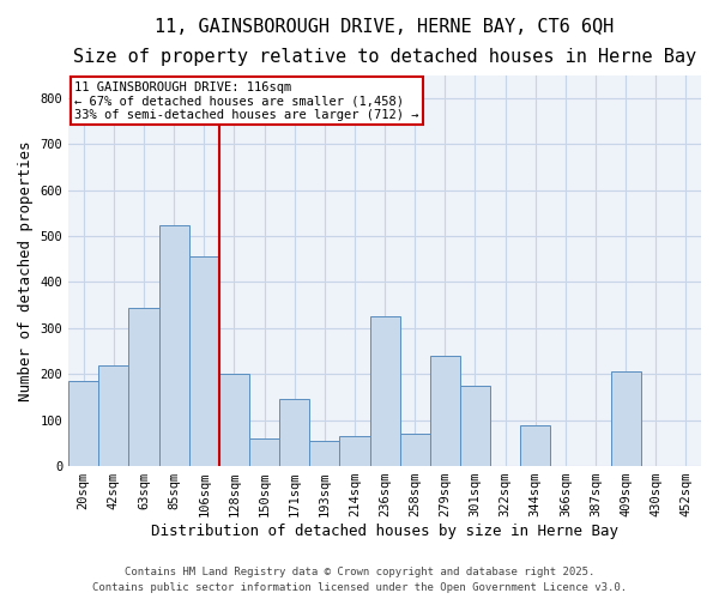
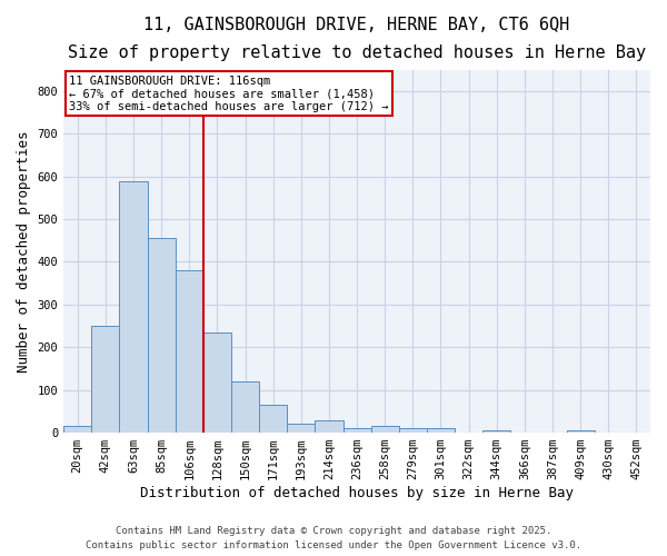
20sqm: 185 -> 15
42sqm: 220 -> 250
63sqm: 345 -> 590
85sqm: 525 -> 455
106sqm: 455 -> 380
128sqm: 200 -> 235
150sqm: 60 -> 120
171sqm: 145 -> 65
193sqm: 55 -> 20
214sqm: 65 -> 30
236sqm: 325 -> 10
258sqm: 70 -> 15
279sqm: 240 -> 10
301sqm: 175 -> 10
344sqm: 90 -> 5
409sqm: 205 -> 5
